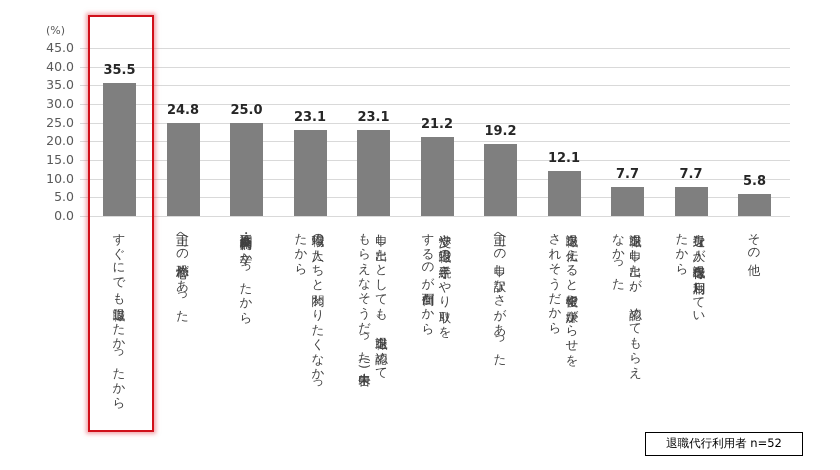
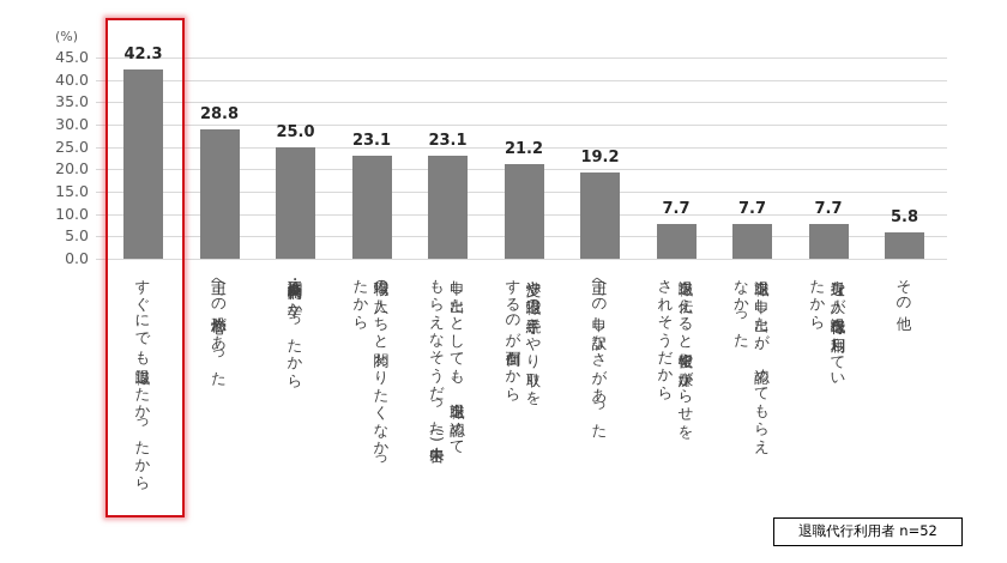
すぐにでも退職したかったから: 35.5 -> 42.3
上司への恐怖心があった: 24.8 -> 28.8
退職を伝えると報復や嫌がらせをされそうだから: 12.1 -> 7.7
